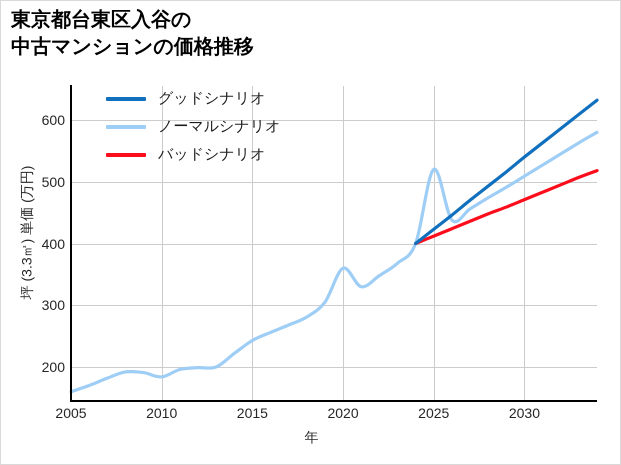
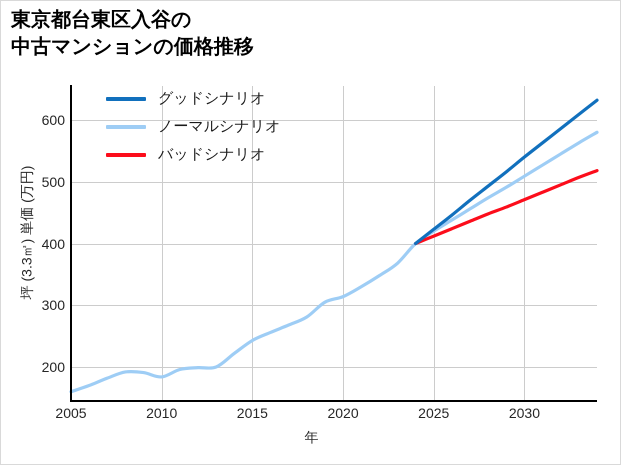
ノーマルシナリオ/2020: 360 -> 310
ノーマルシナリオ/2025: 520 -> 420
